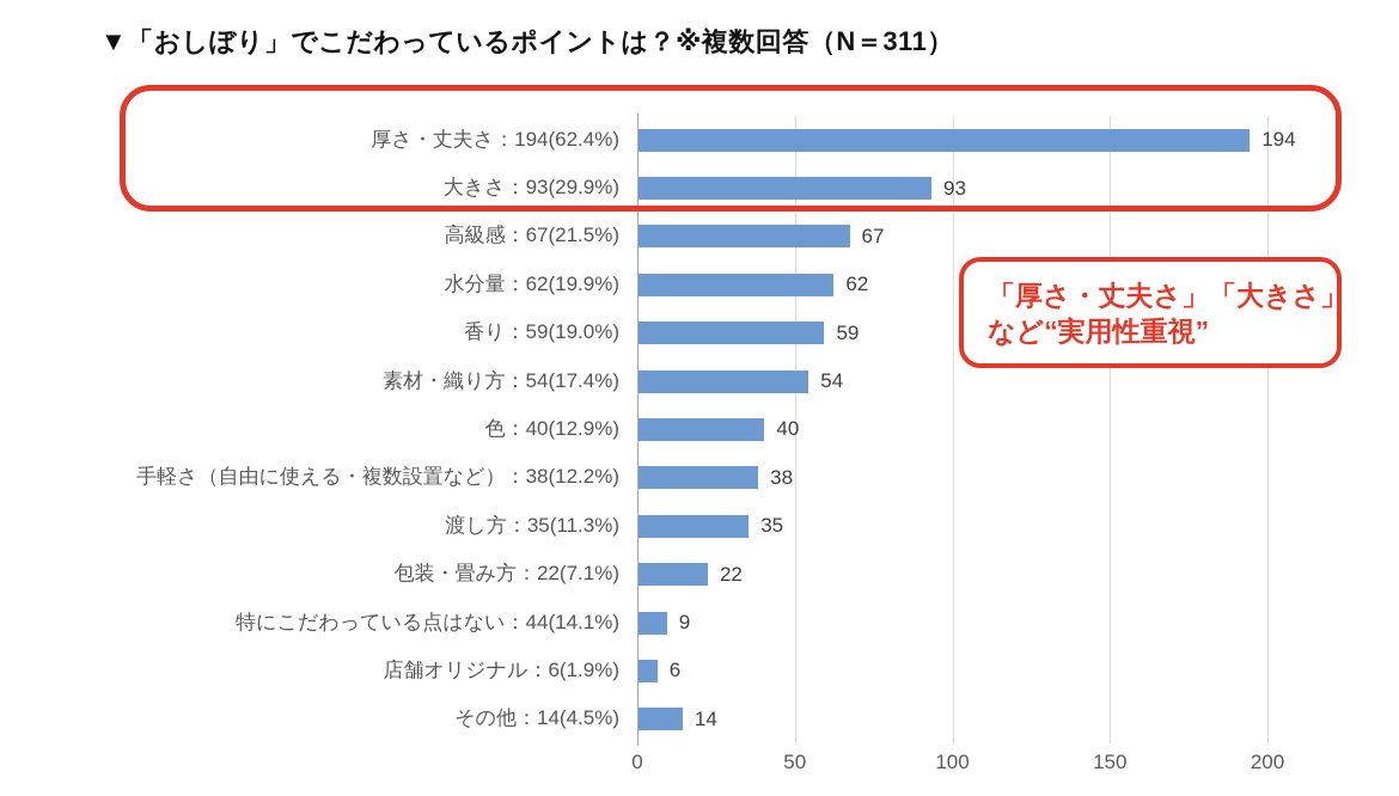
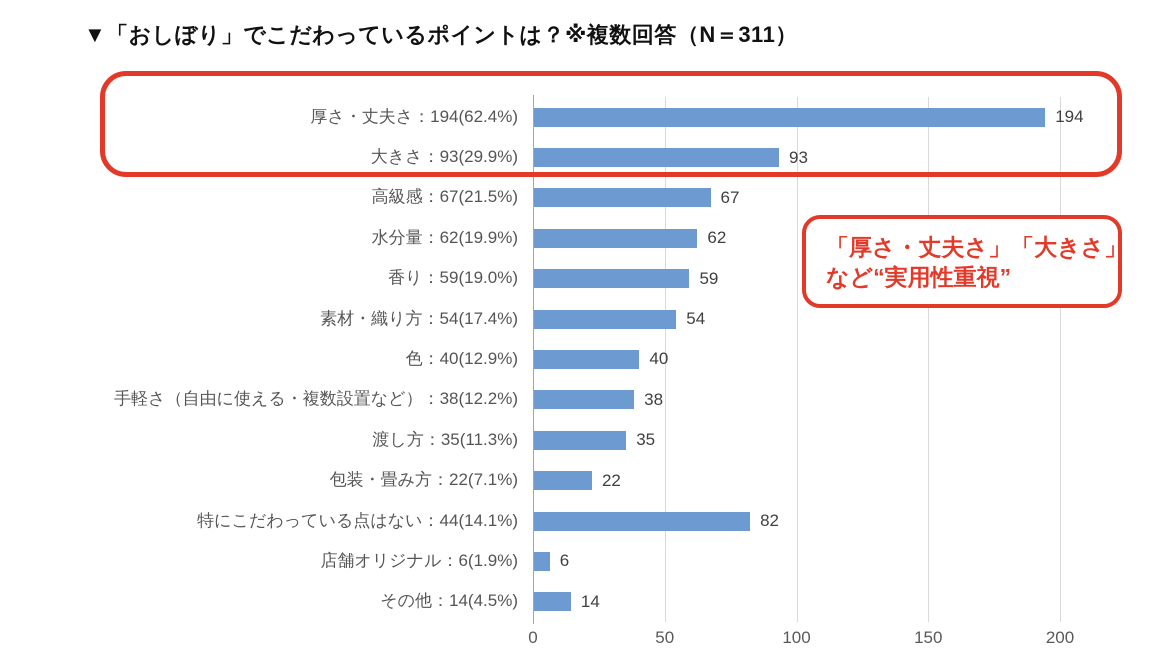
特にこだわっている点はない：44(14.1%): 9 -> 82
